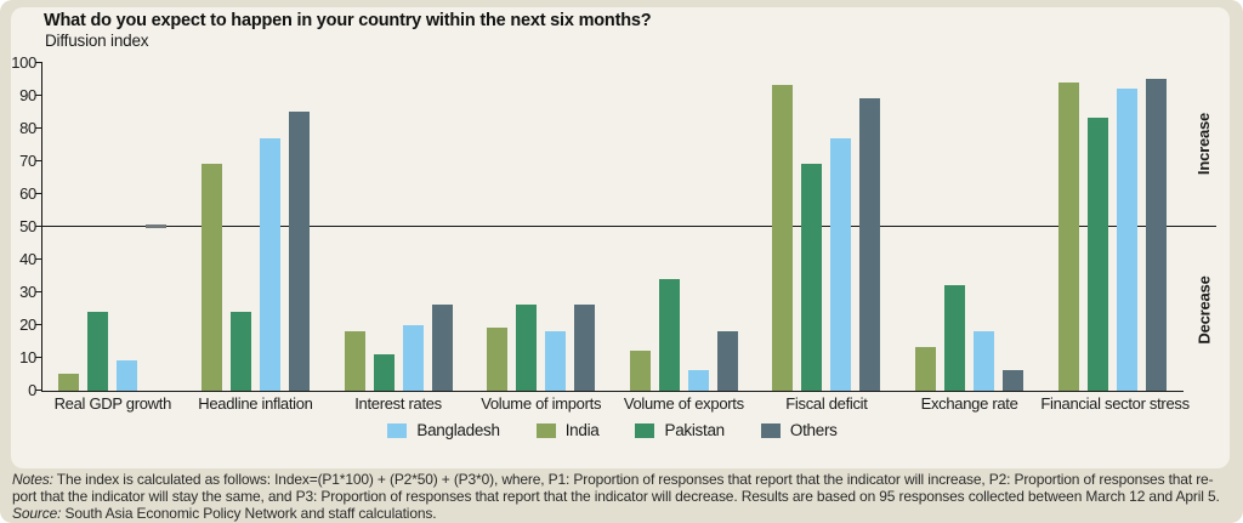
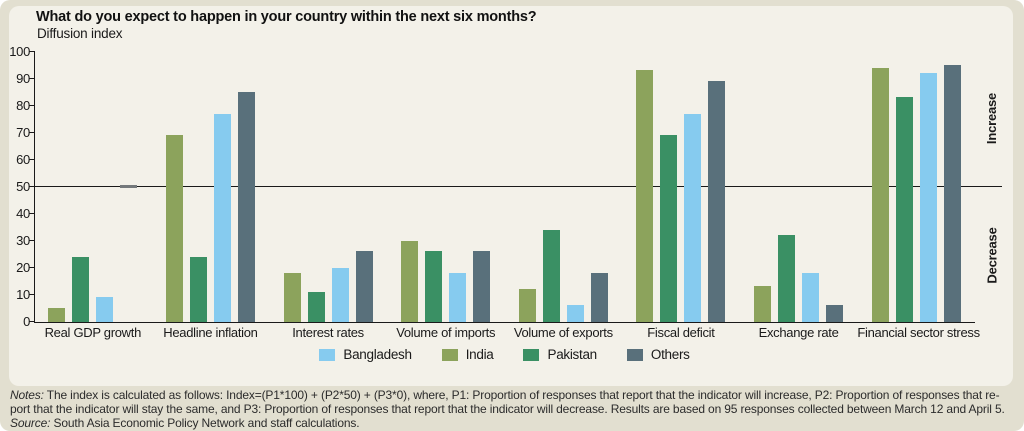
India/Volume of imports: 19 -> 30
